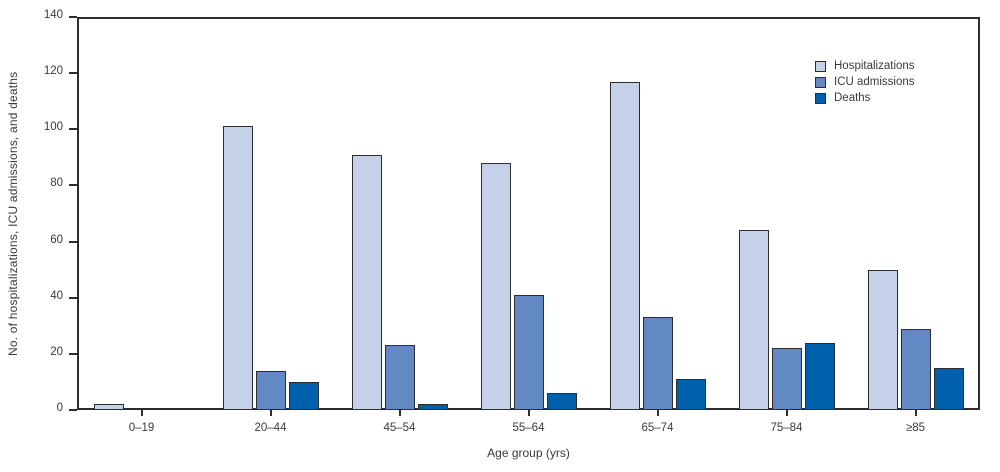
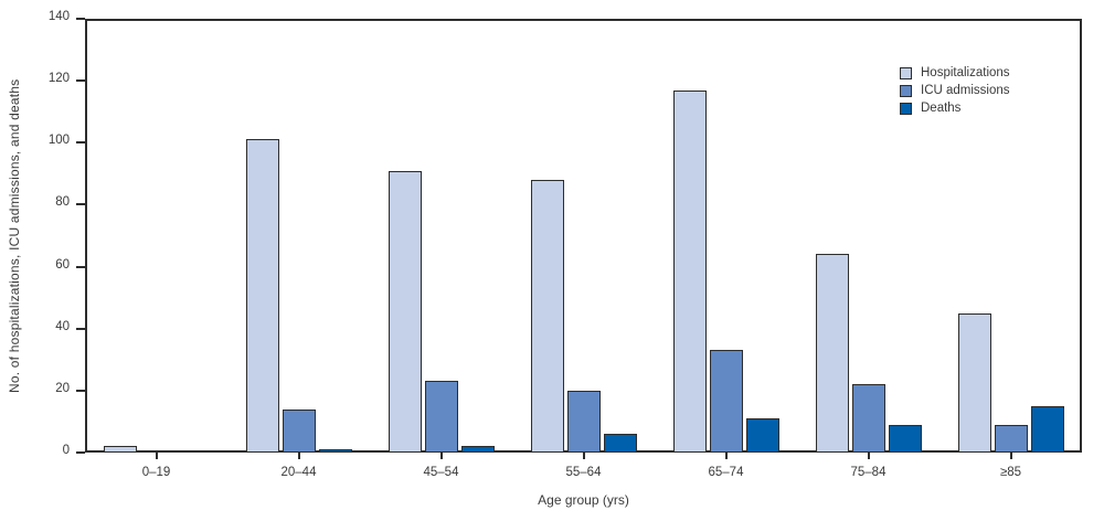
Deaths/20–44: 10 -> 1
ICU admissions/55–64: 41 -> 20
Deaths/75–84: 24 -> 9
Hospitalizations/≥85: 50 -> 45
ICU admissions/≥85: 29 -> 9
